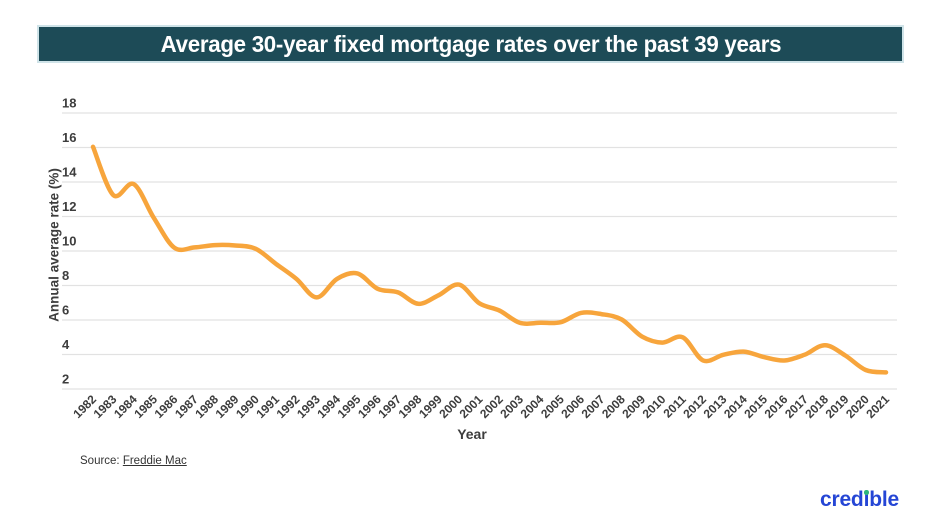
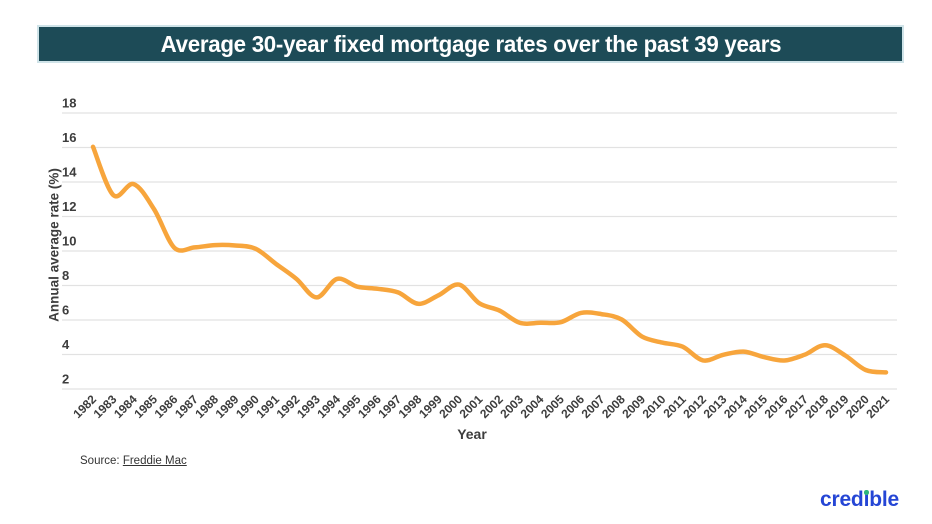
1985: 11.9 -> 12.4
1995: 8.7 -> 7.9
2011: 5.0 -> 4.5
